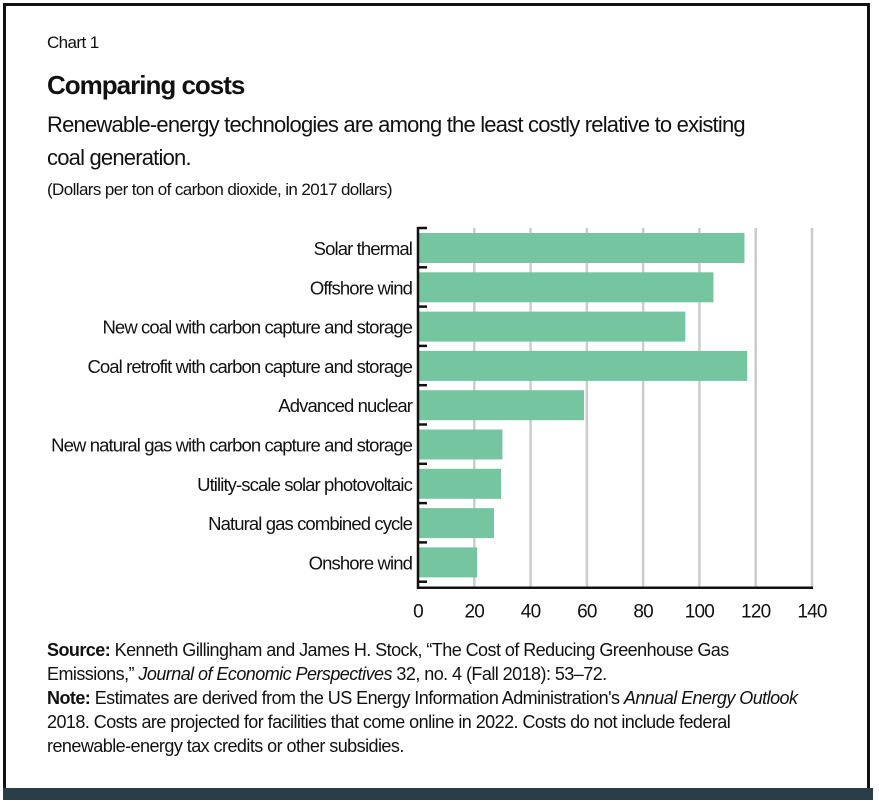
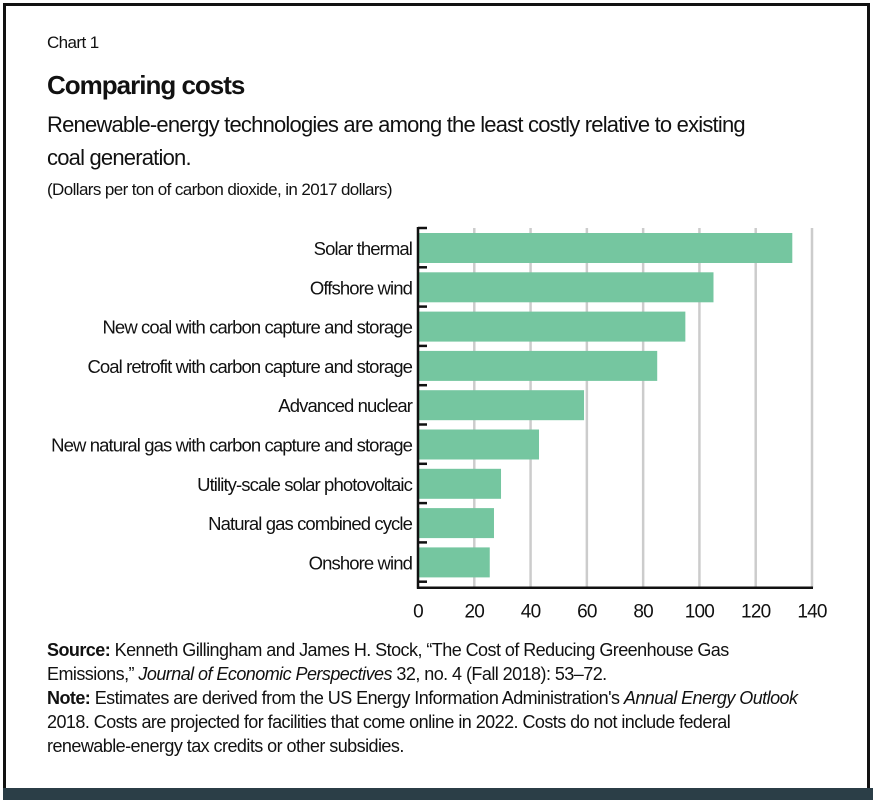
Solar thermal: 116 -> 133
Coal retrofit with carbon capture and storage: 117 -> 85
New natural gas with carbon capture and storage: 30 -> 43
Onshore wind: 21 -> 26
